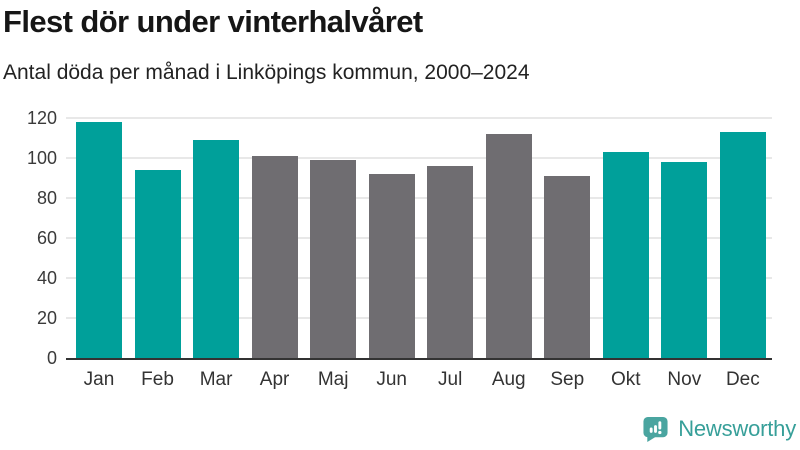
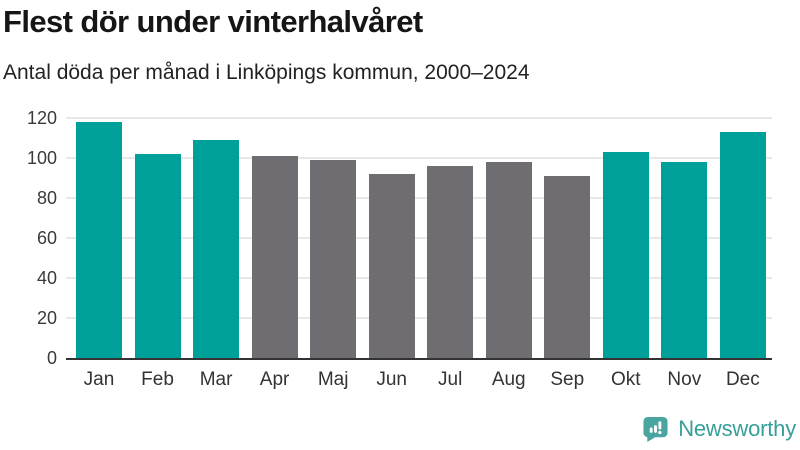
Feb: 94 -> 102
Aug: 112 -> 98
